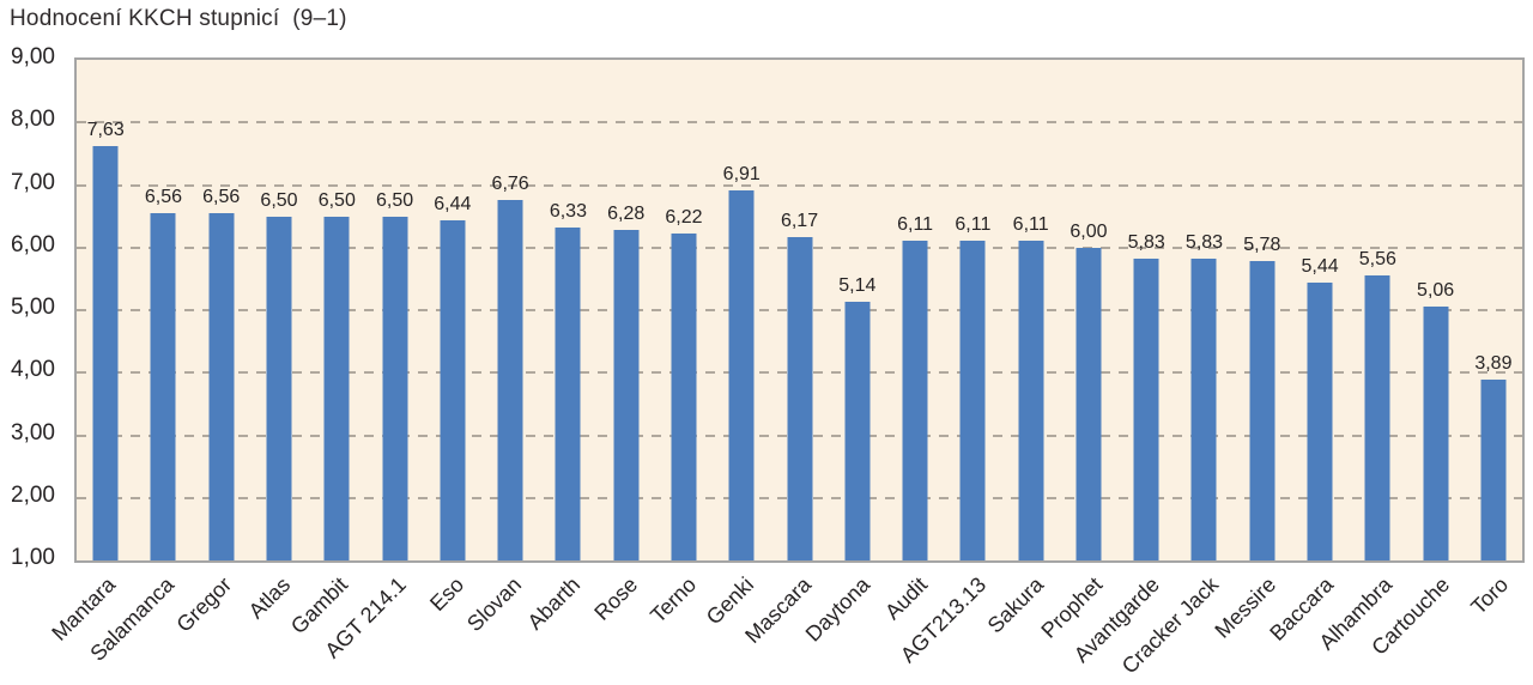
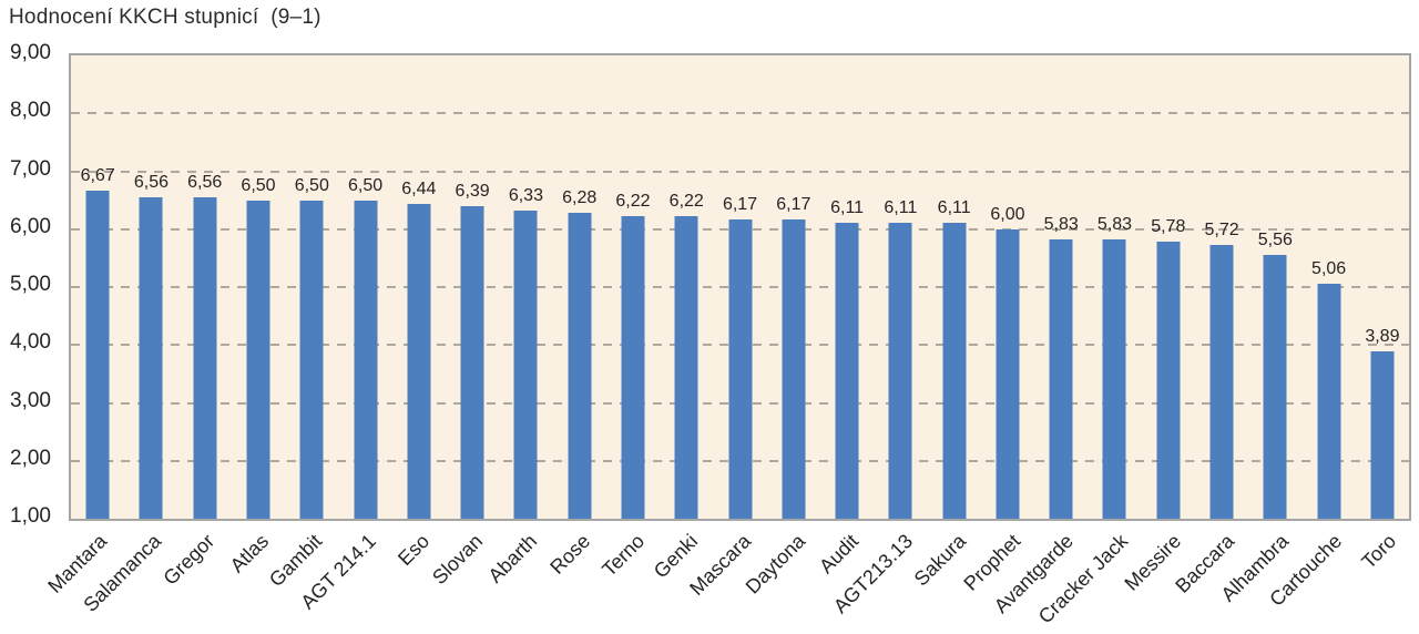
Mantara: 7,63 -> 6,67
Slovan: 6,76 -> 6,39
Genki: 6,91 -> 6,22
Daytona: 5,14 -> 6,17
Baccara: 5,44 -> 5,72
